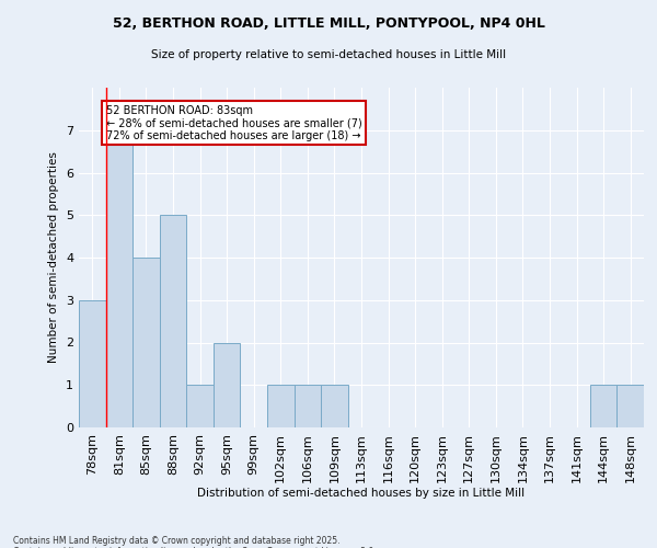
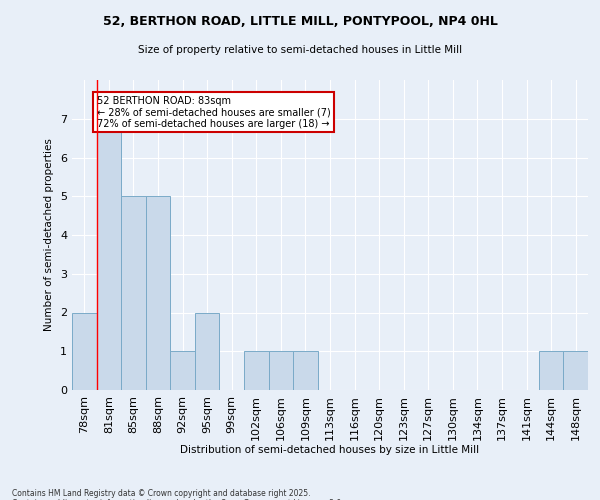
78sqm: 3 -> 2
85sqm: 4 -> 5
